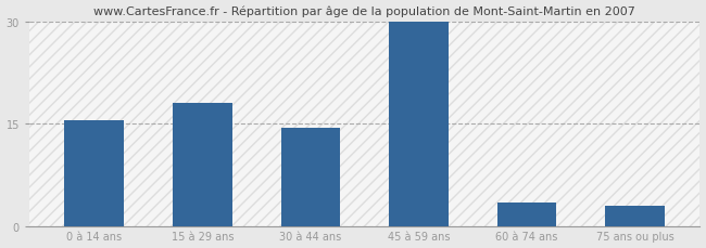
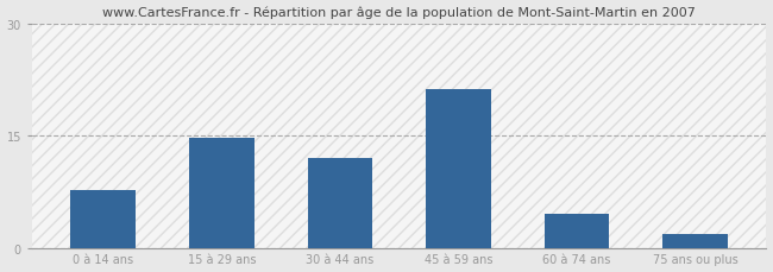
0 à 14 ans: 15.5 -> 7.8
15 à 29 ans: 18.0 -> 14.8
30 à 44 ans: 14.4 -> 12.0
45 à 59 ans: 30.0 -> 21.2
60 à 74 ans: 3.5 -> 4.6
75 ans ou plus: 3.0 -> 1.8
